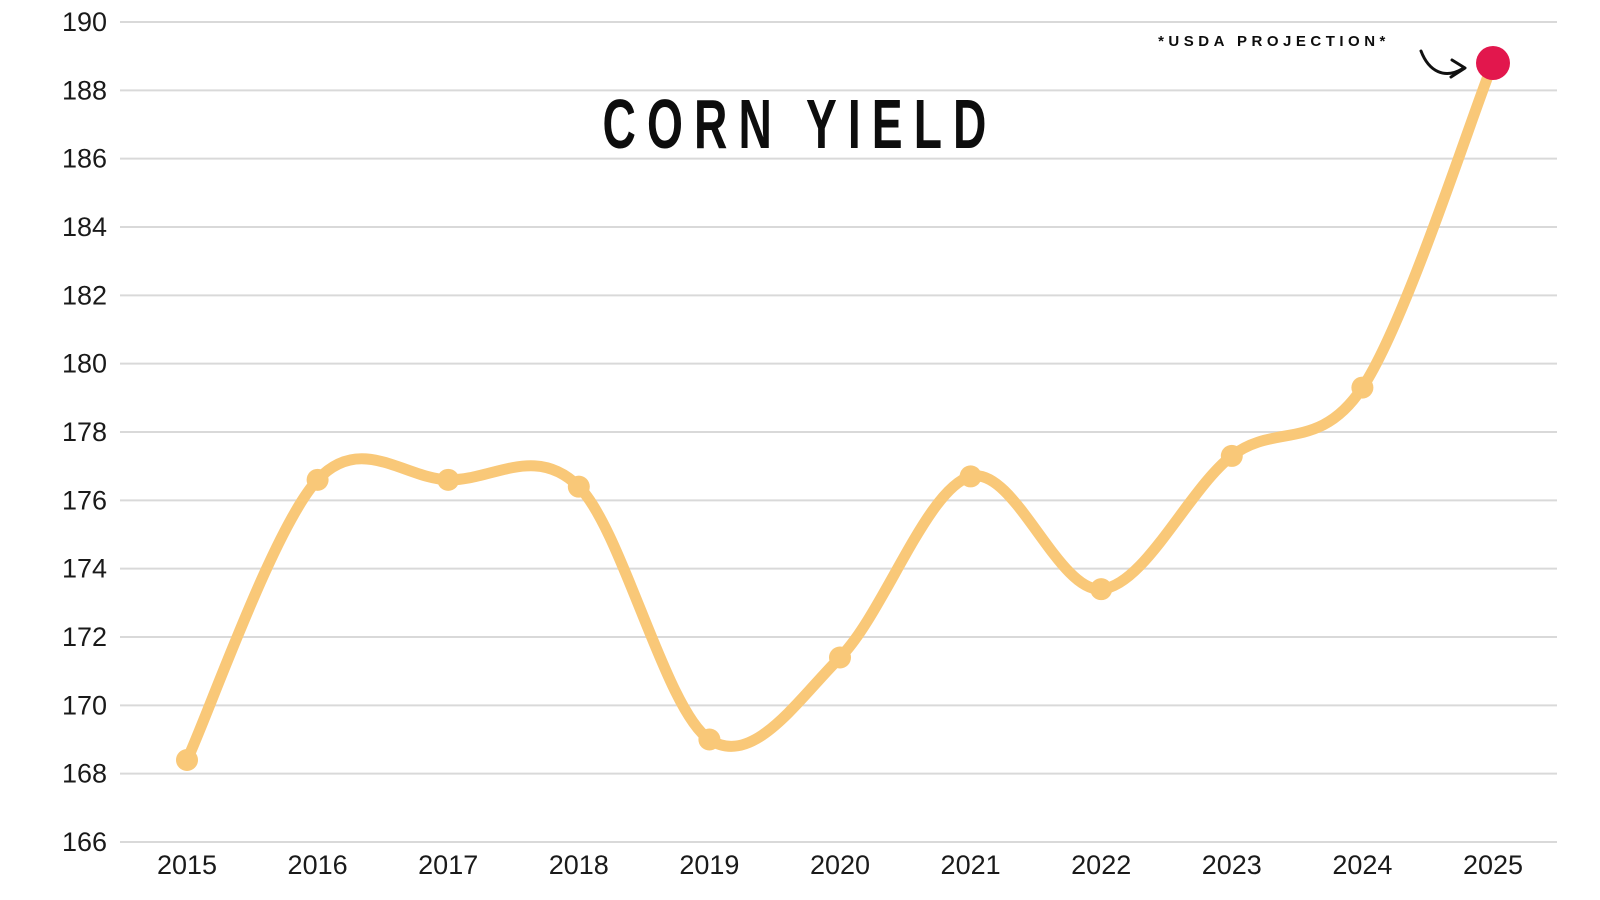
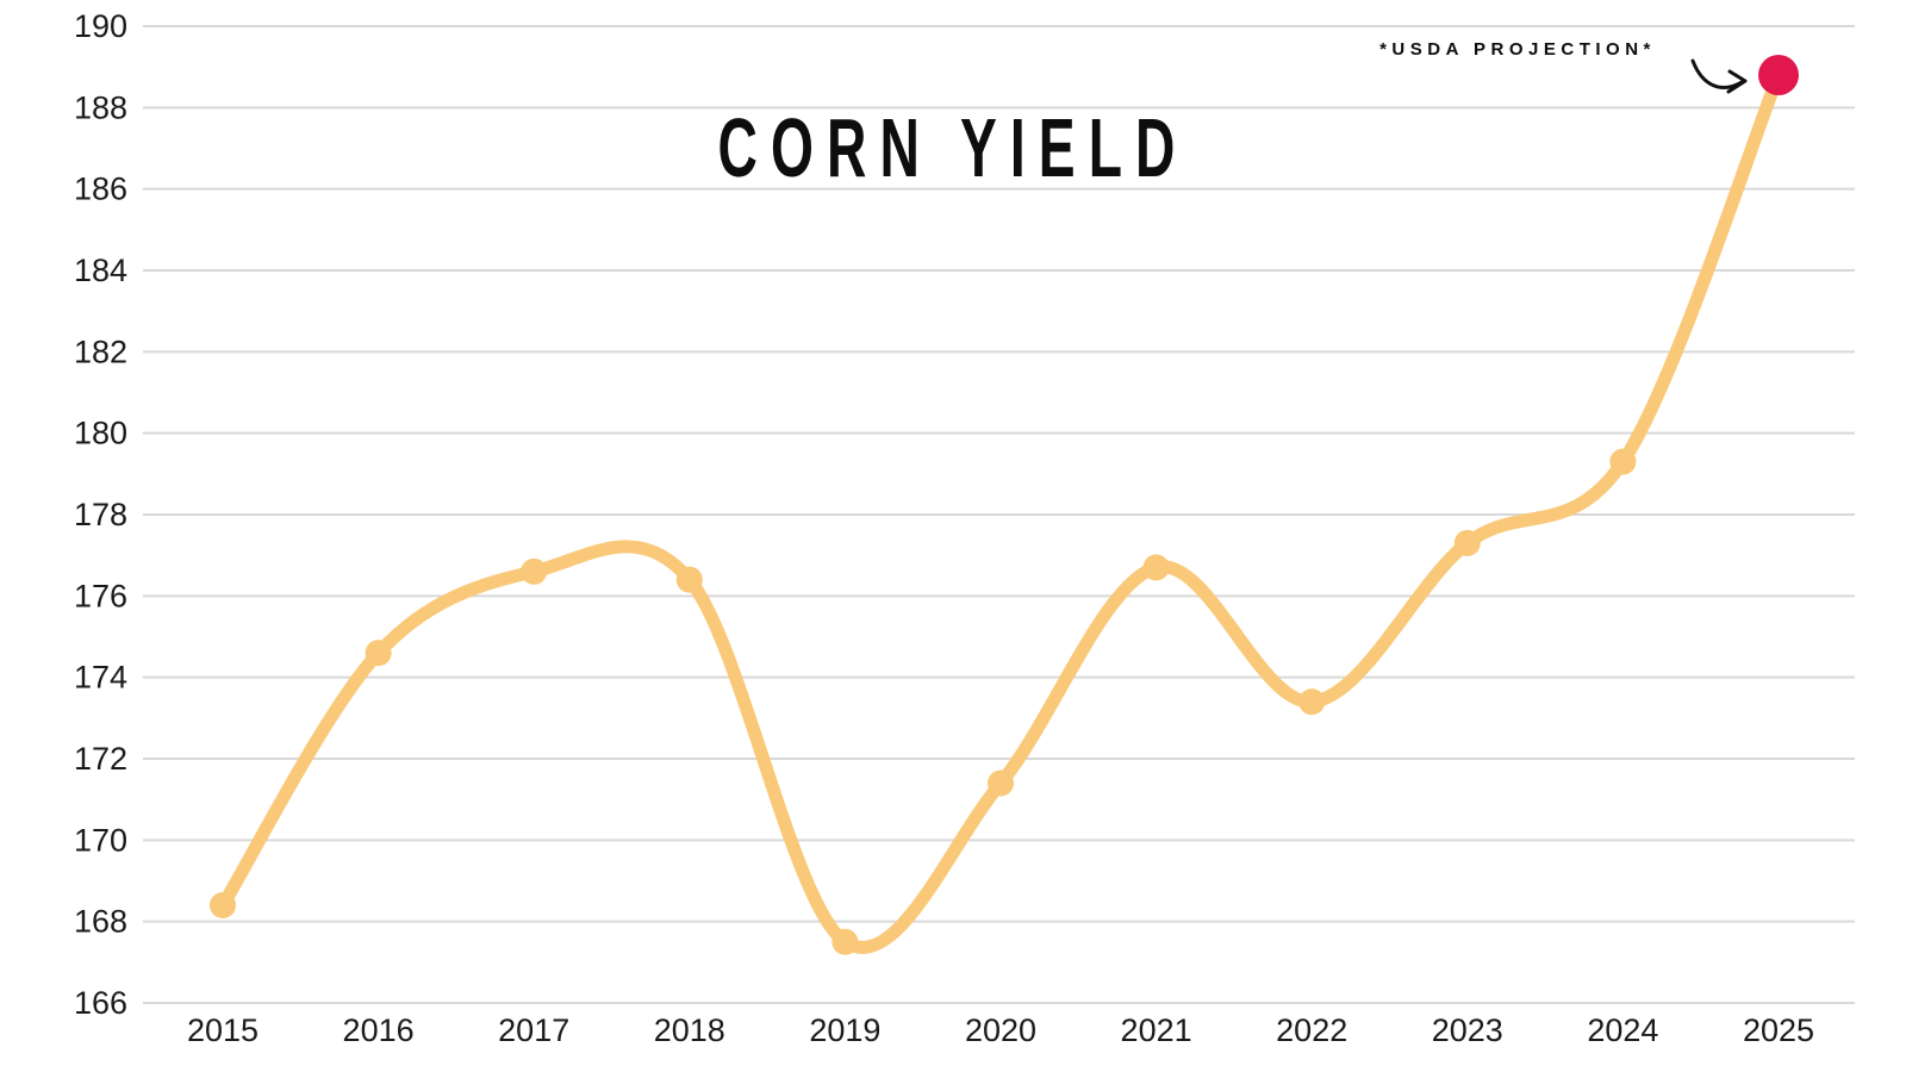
2016: 176.6 -> 174.6
2019: 169.0 -> 167.5
